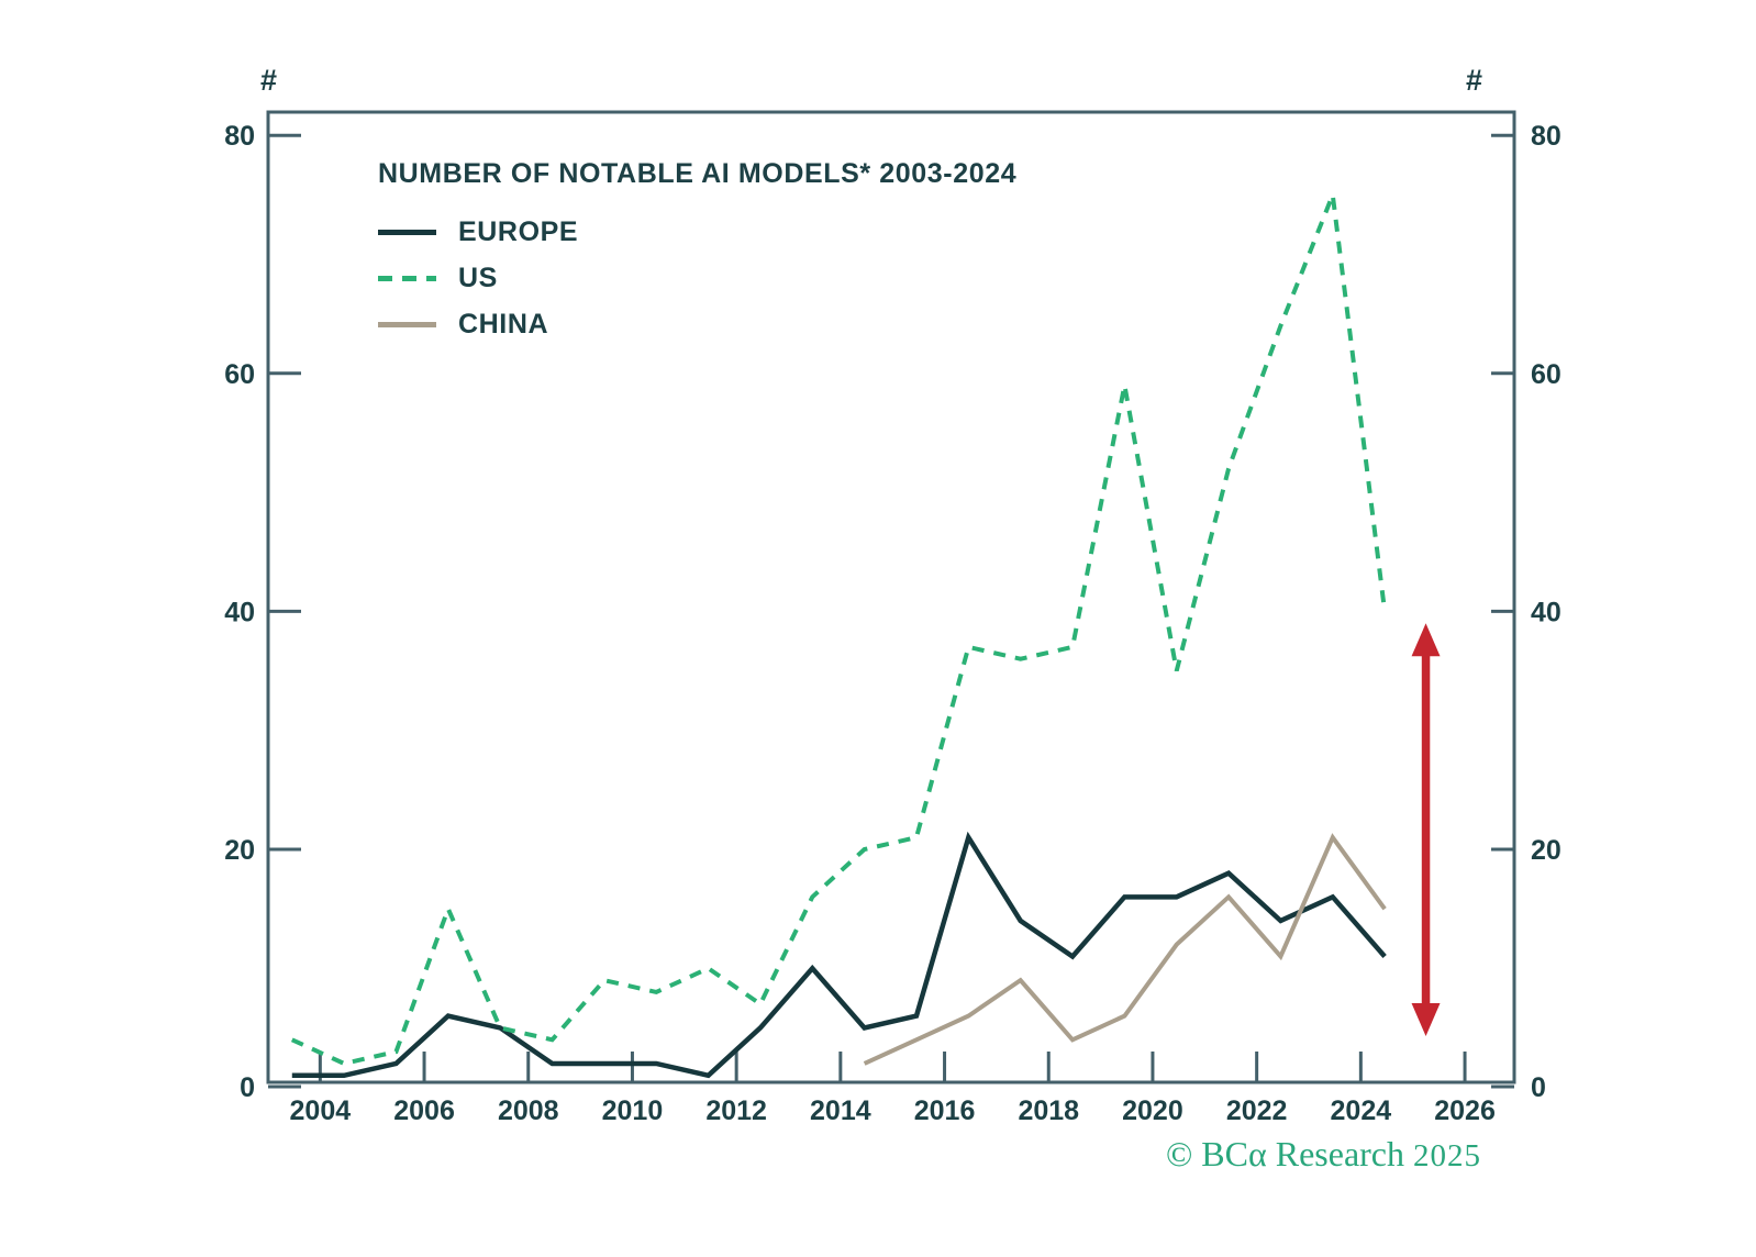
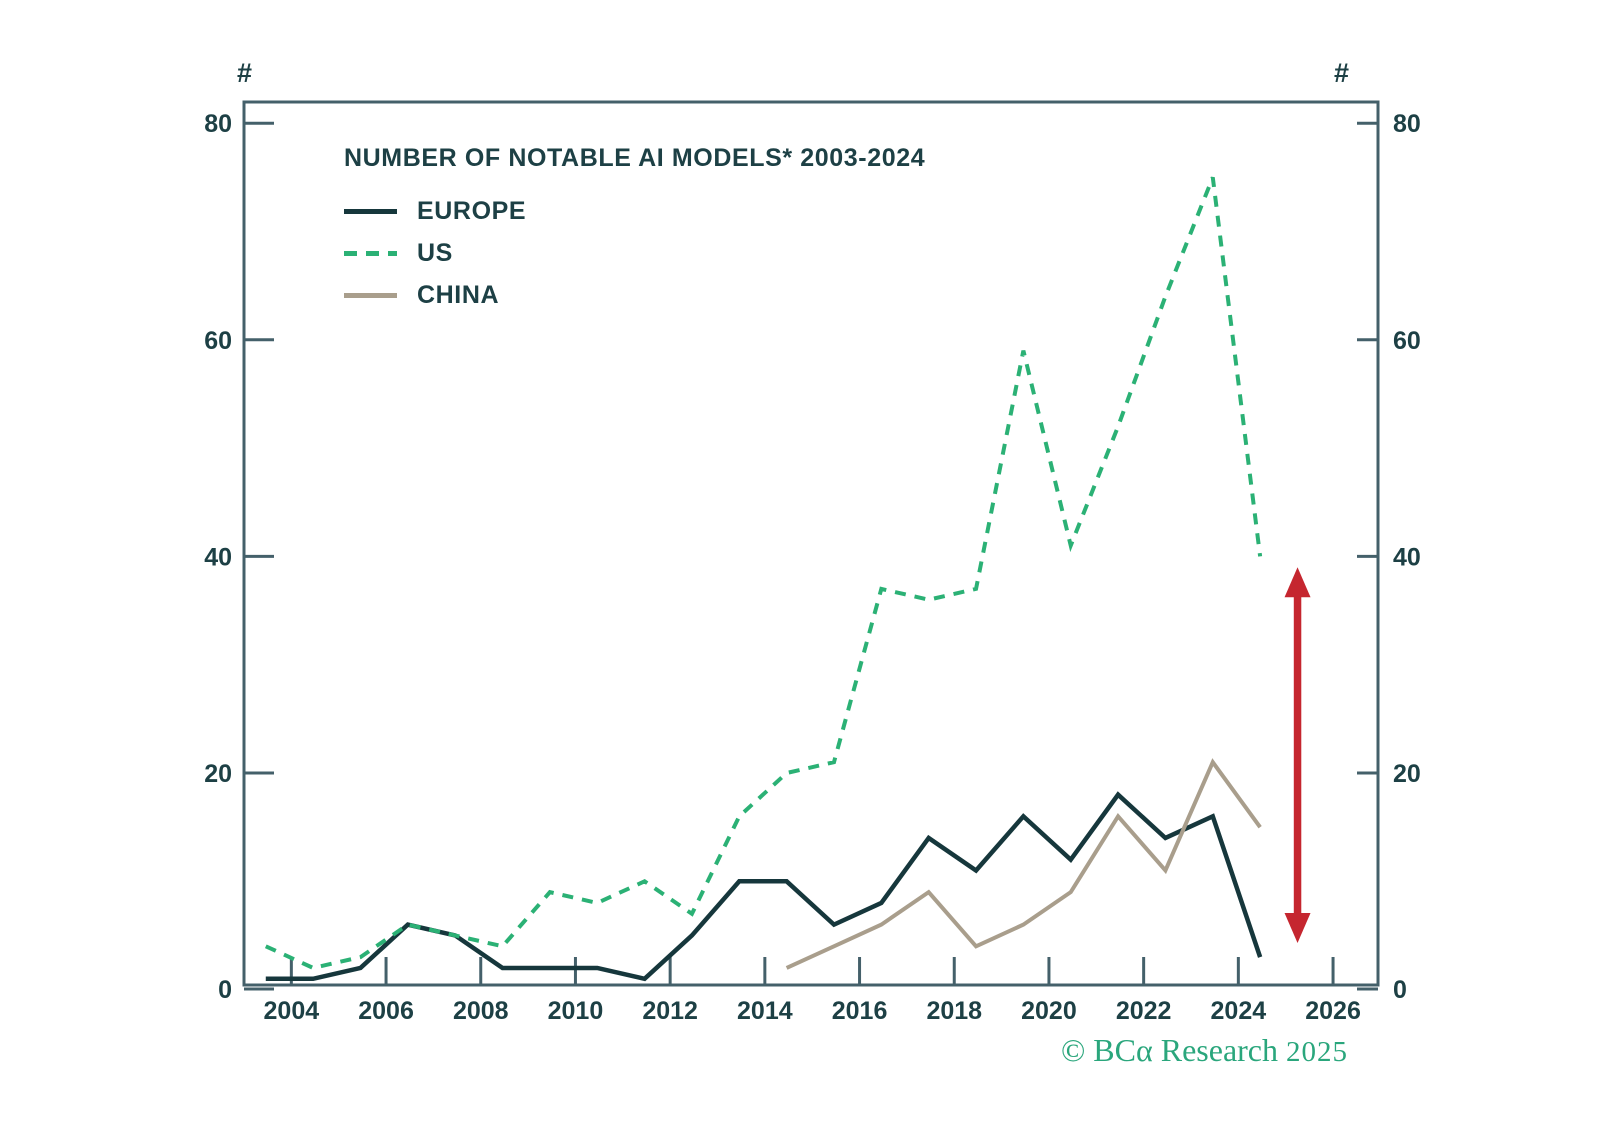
US/2006: 15 -> 6
EUROPE/2014: 5 -> 10
EUROPE/2016: 21 -> 8
EUROPE/2020: 16 -> 12
US/2020: 35 -> 41
CHINA/2020: 12 -> 9
EUROPE/2024: 11 -> 3
